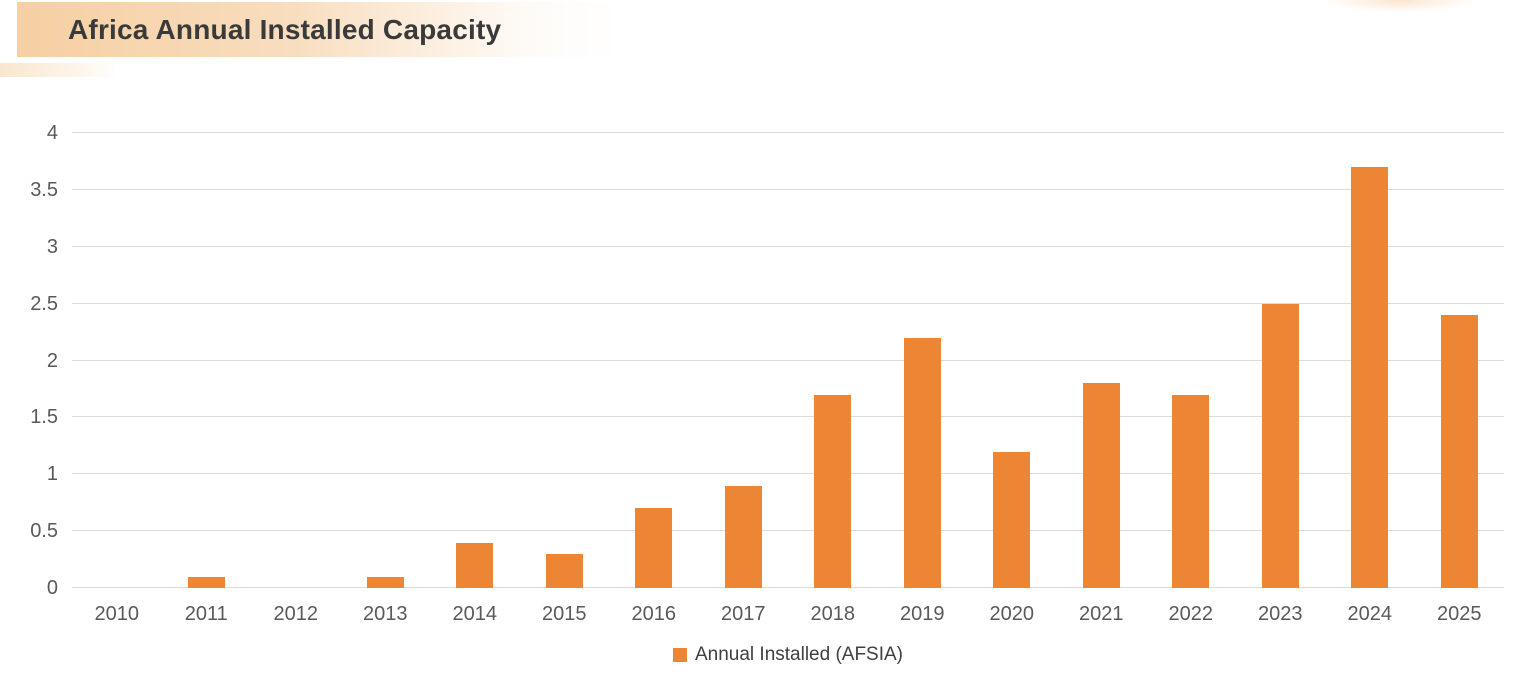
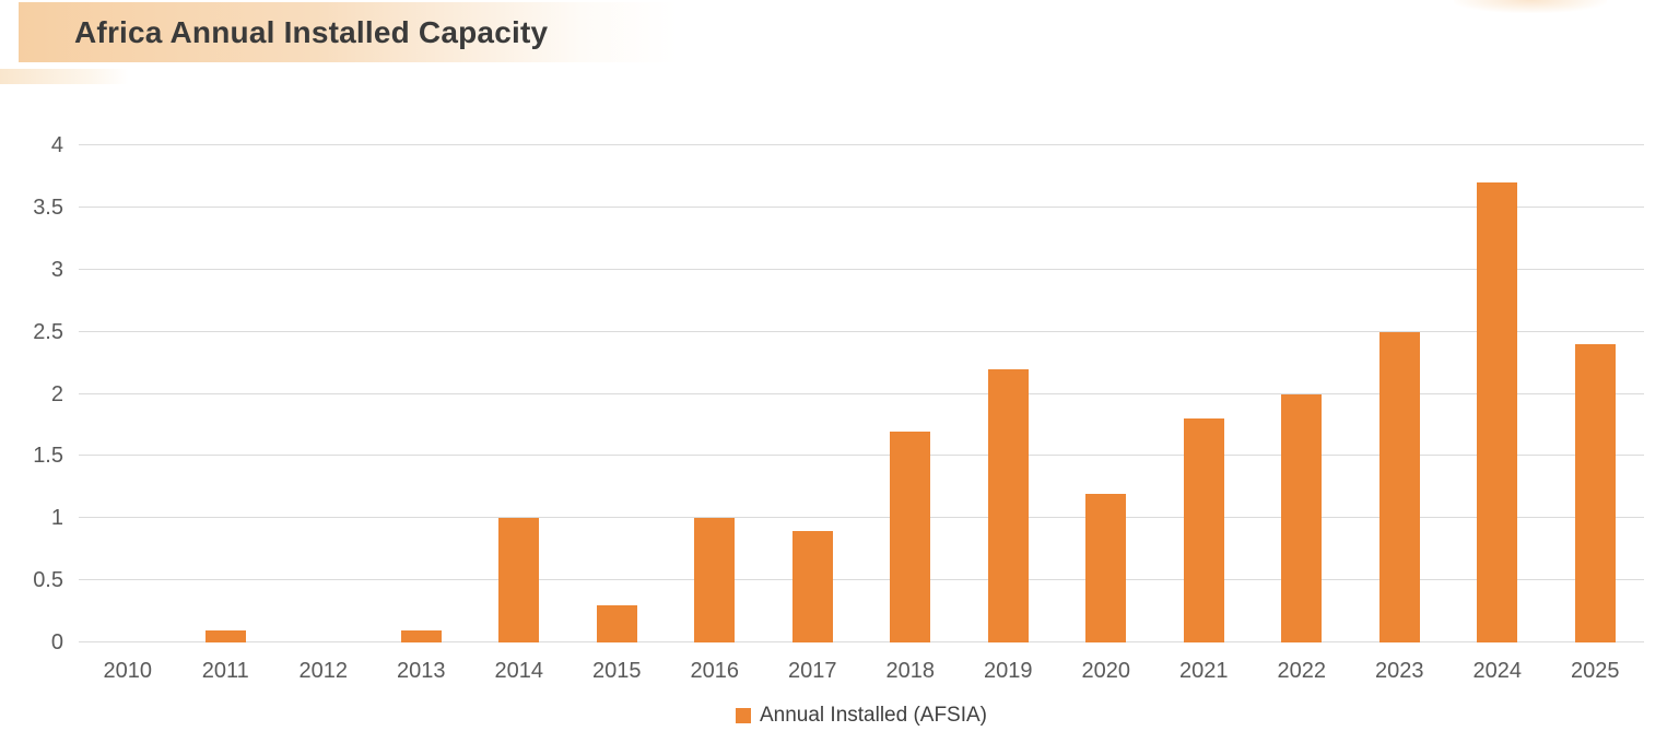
2014: 0.4 -> 1.0
2016: 0.7 -> 1.0
2022: 1.7 -> 2.0
